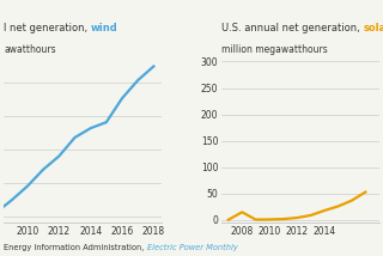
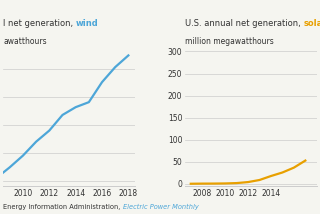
2008: 15 -> 1
